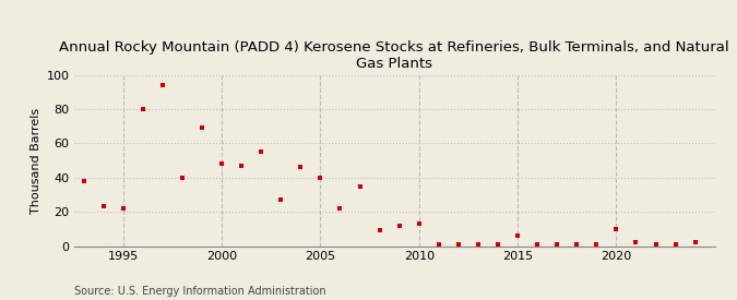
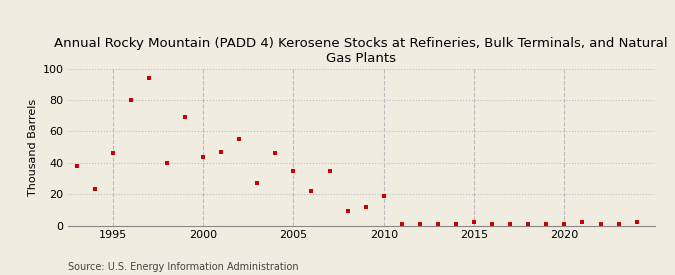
1995: 22 -> 46
2000: 48 -> 44
2005: 40 -> 35
2010: 13 -> 19
2015: 6 -> 2
2020: 10 -> 1
